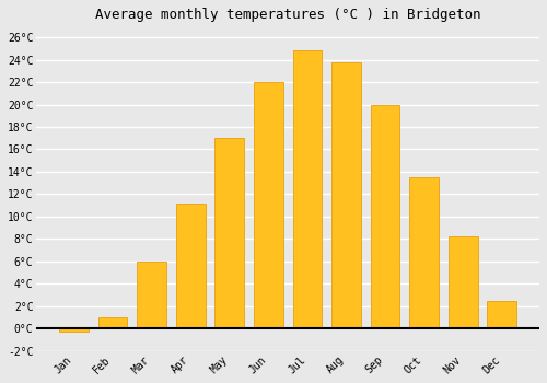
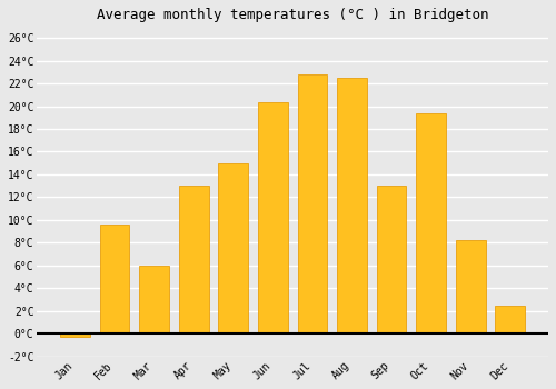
Feb: 1.0°C -> 9.6°C
Apr: 11.2°C -> 13.0°C
May: 17.0°C -> 15.0°C
Jun: 22.0°C -> 20.3°C
Jul: 24.8°C -> 22.8°C
Aug: 23.8°C -> 22.5°C
Sep: 20.0°C -> 13.0°C
Oct: 13.5°C -> 19.4°C
